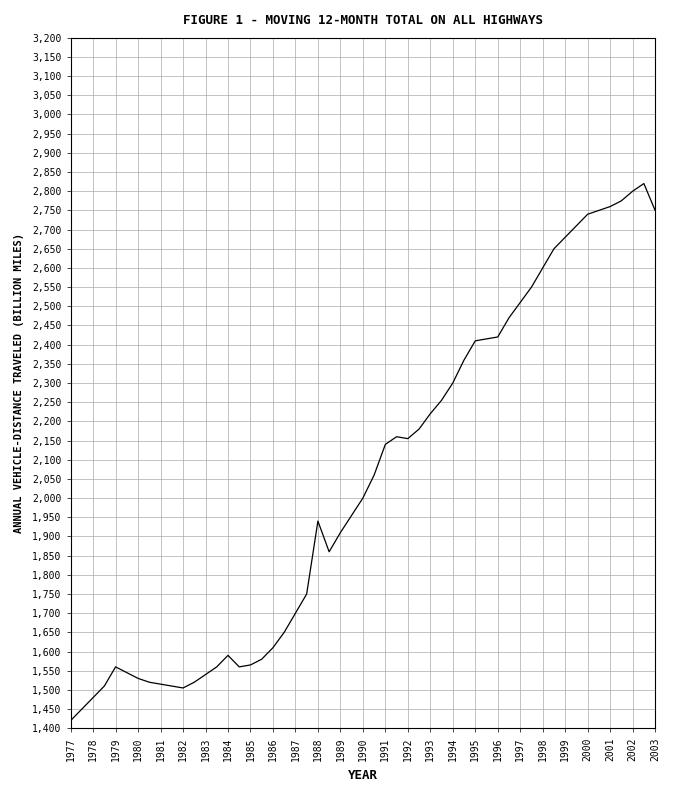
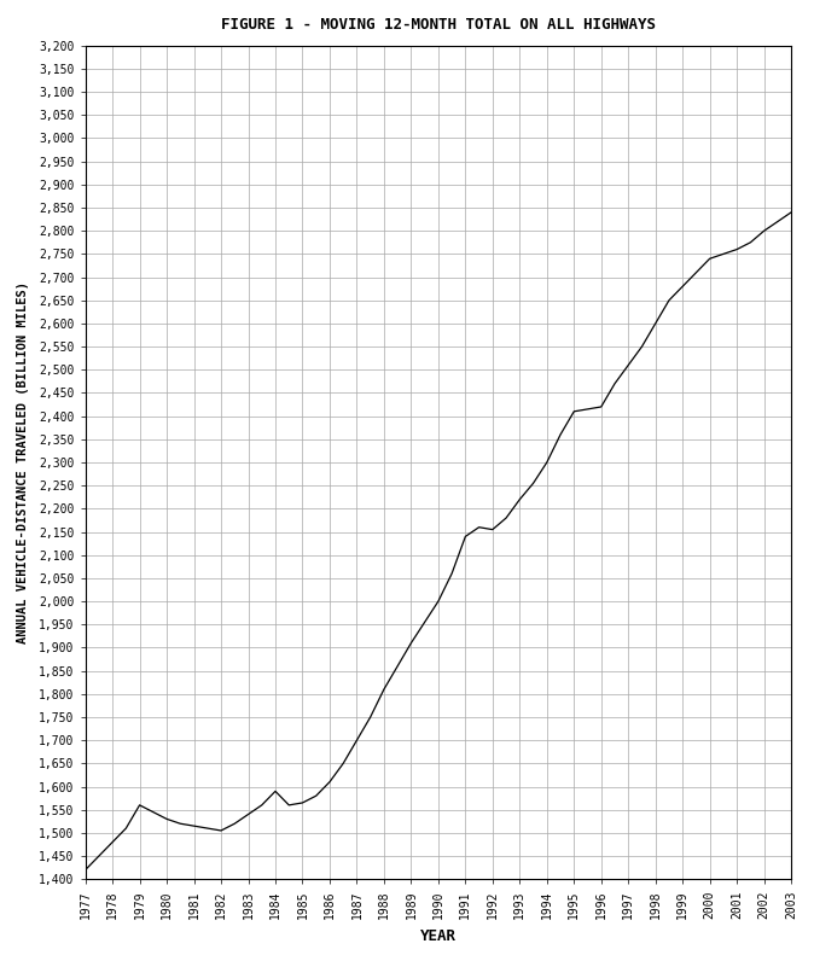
1988: 1,940 -> 1,810
2003: 2,750 -> 2,840
